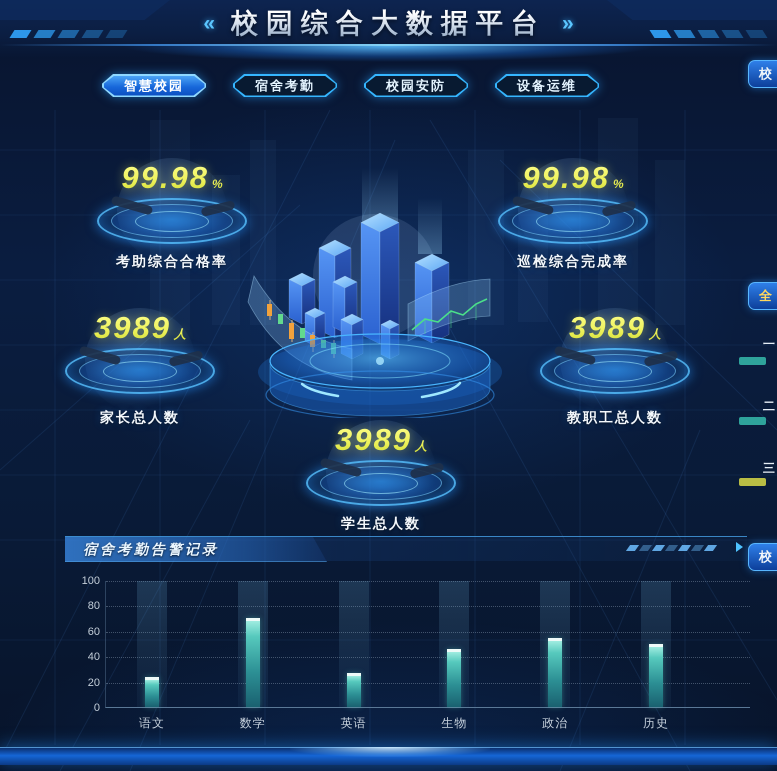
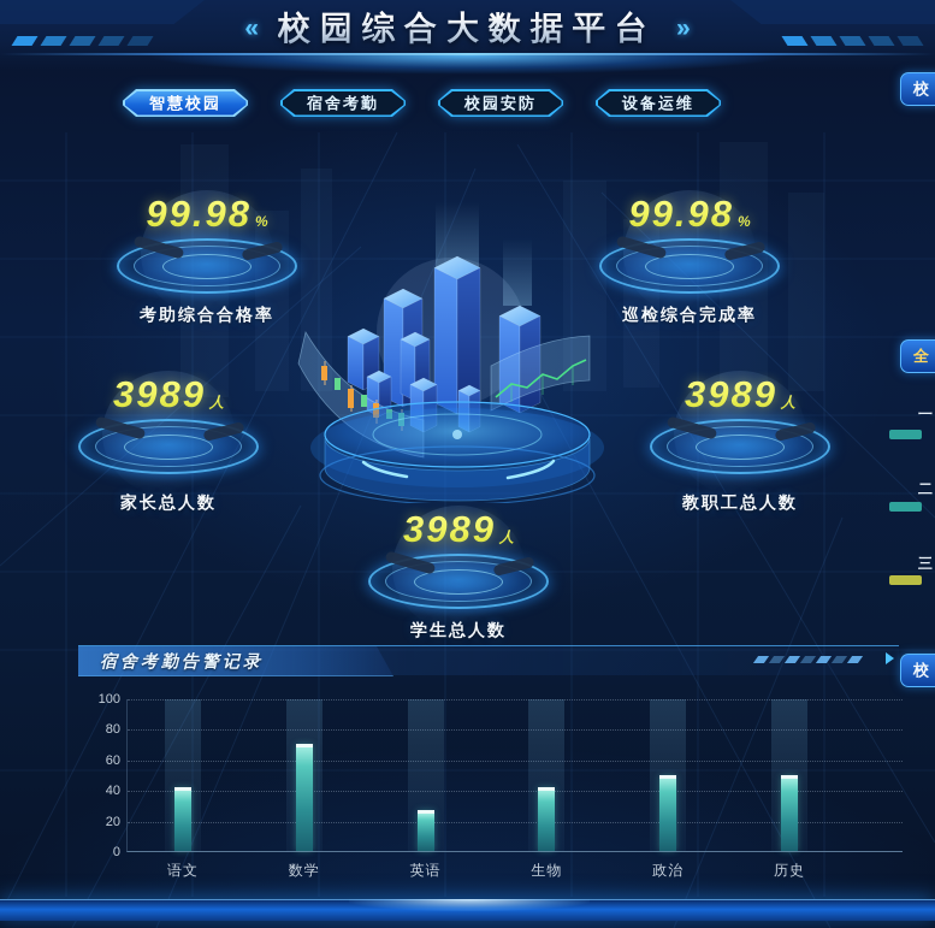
语文: 24 -> 42
生物: 46 -> 42
政治: 54 -> 50
